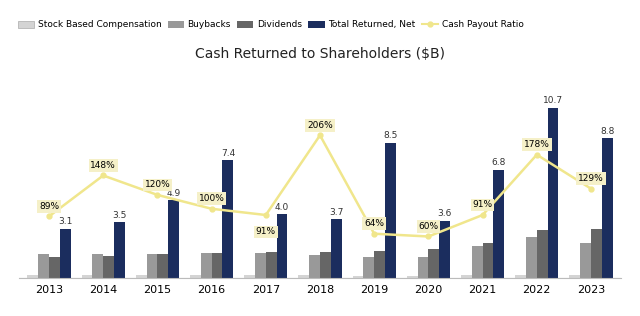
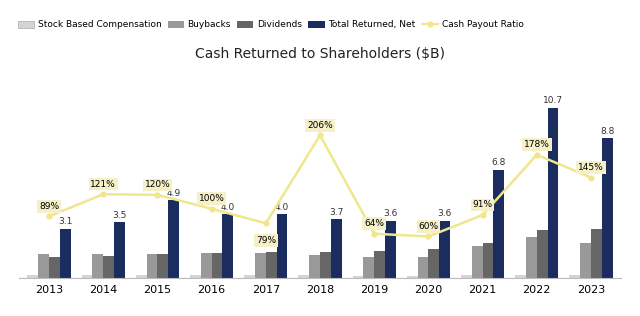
Cash Payout Ratio/2014: 148% -> 121%
Total Returned, Net/2016: 7.4 -> 4.0
Cash Payout Ratio/2017: 91% -> 79%
Total Returned, Net/2019: 8.5 -> 3.6
Cash Payout Ratio/2023: 129% -> 145%
